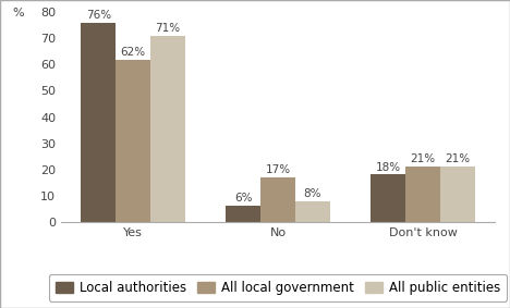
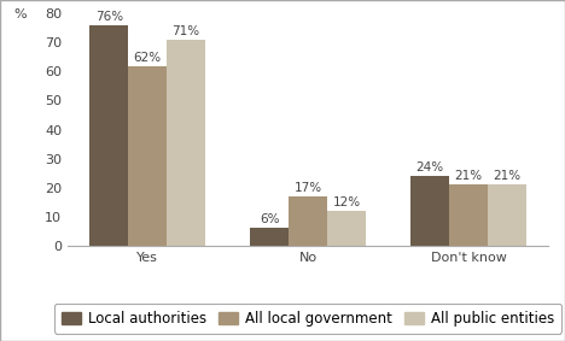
All public entities/No: 8% -> 12%
Local authorities/Don't know: 18% -> 24%
